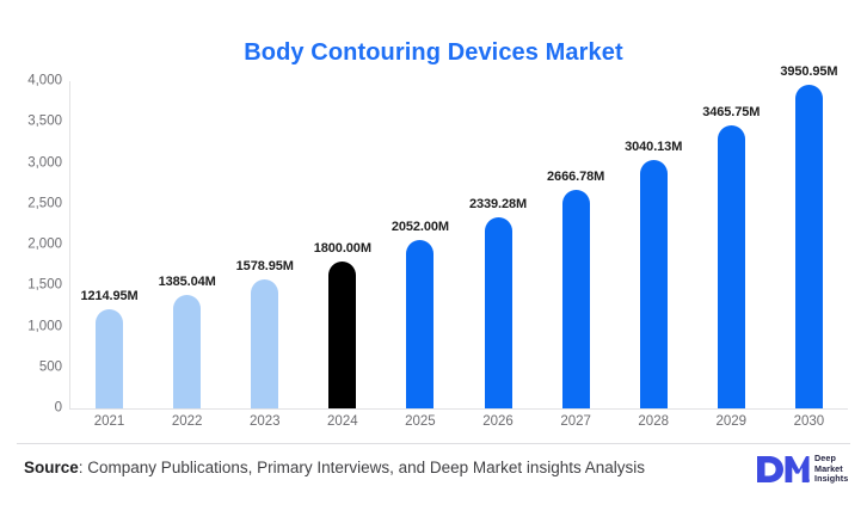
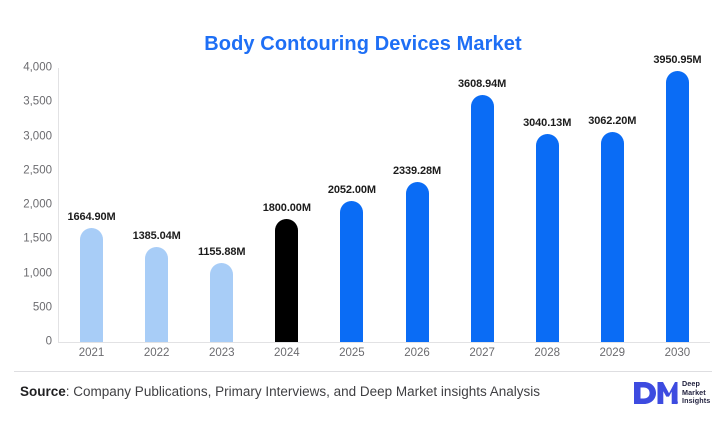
2021: 1214.95M -> 1664.90M
2023: 1578.95M -> 1155.88M
2027: 2666.78M -> 3608.94M
2029: 3465.75M -> 3062.20M
